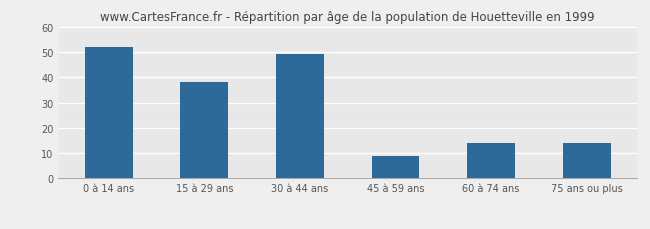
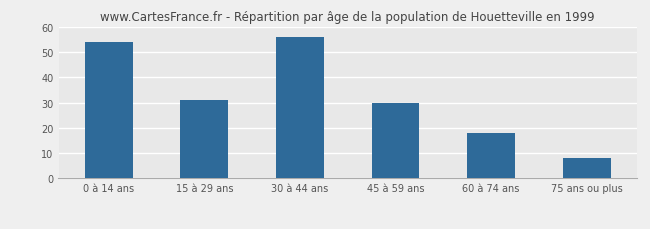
0 à 14 ans: 52 -> 54
15 à 29 ans: 38 -> 31
30 à 44 ans: 49 -> 56
45 à 59 ans: 9 -> 30
60 à 74 ans: 14 -> 18
75 ans ou plus: 14 -> 8
